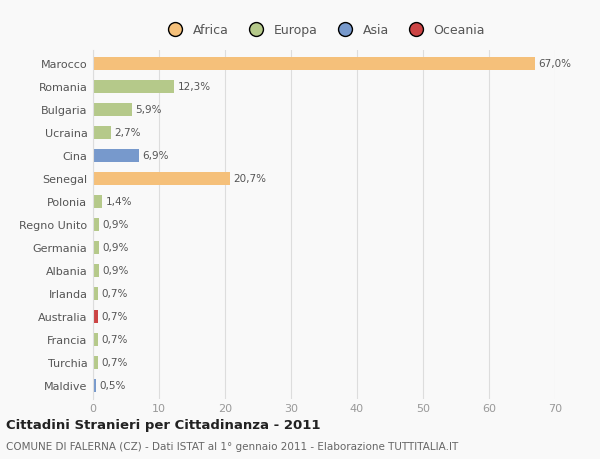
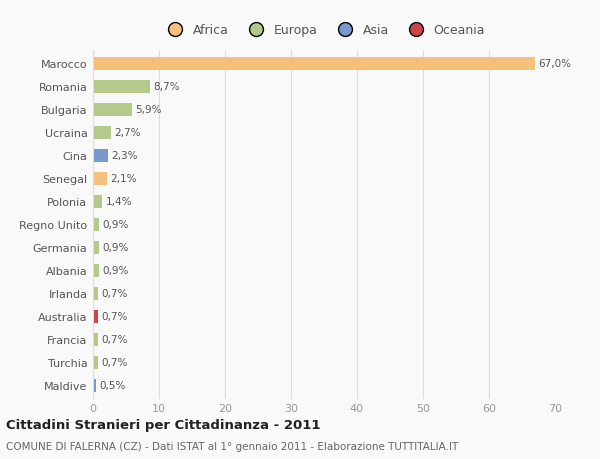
Romania: 12,3% -> 8,7%
Cina: 6,9% -> 2,3%
Senegal: 20,7% -> 2,1%
